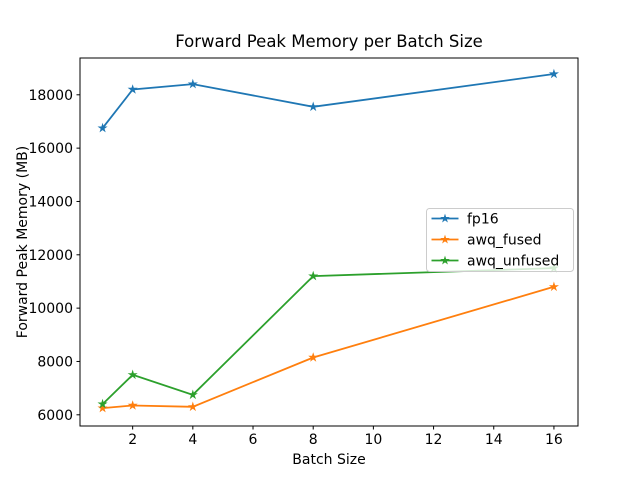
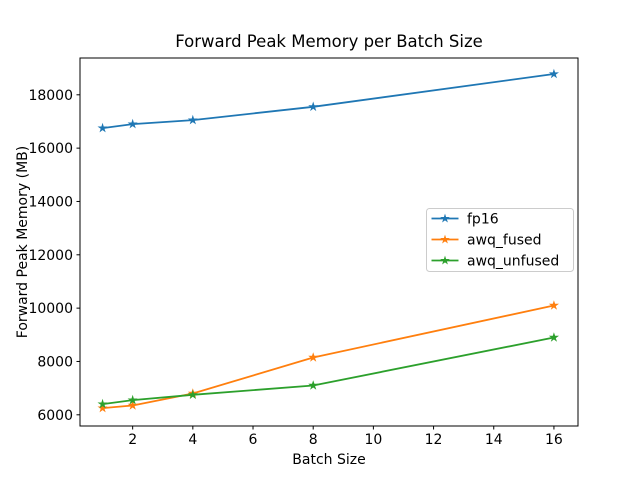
fp16/2: 18200 -> 16900
awq_unfused/2: 7500 -> 6600
fp16/4: 18400 -> 17000
awq_fused/4: 6300 -> 6800
awq_unfused/8: 11200 -> 7100
awq_fused/16: 10800 -> 10100
awq_unfused/16: 11500 -> 8900
